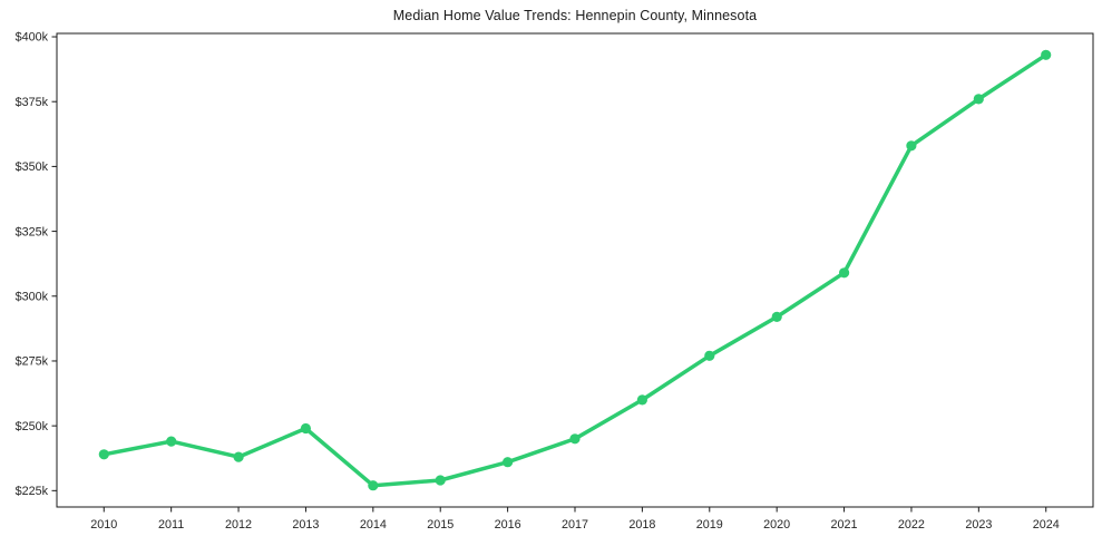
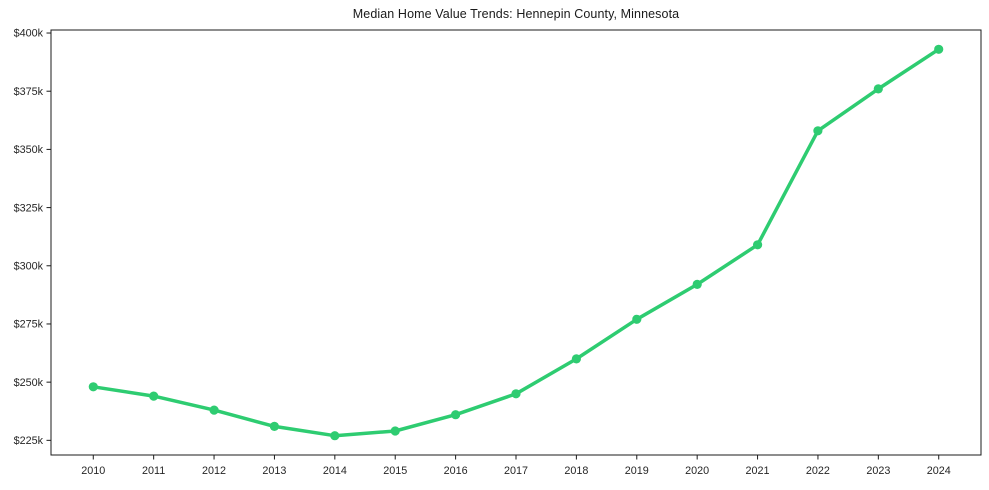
2010: $239k -> $248k
2013: $249k -> $231k
